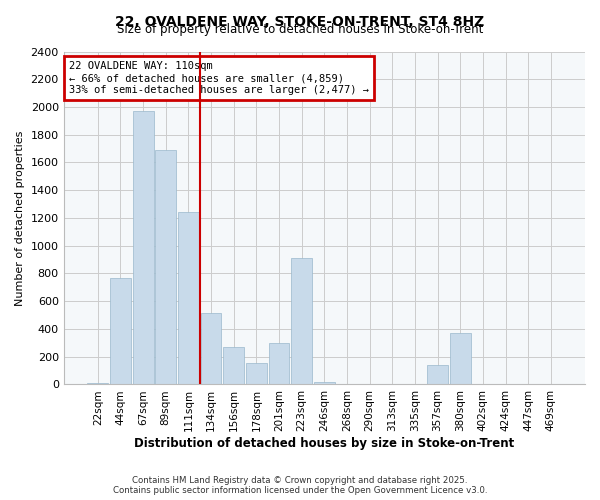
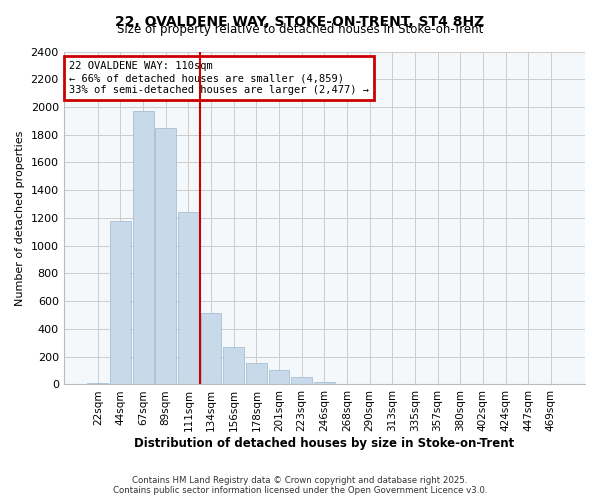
44sqm: 770 -> 1180
89sqm: 1690 -> 1850
201sqm: 300 -> 100
223sqm: 910 -> 60
357sqm: 140 -> 0
380sqm: 370 -> 0
